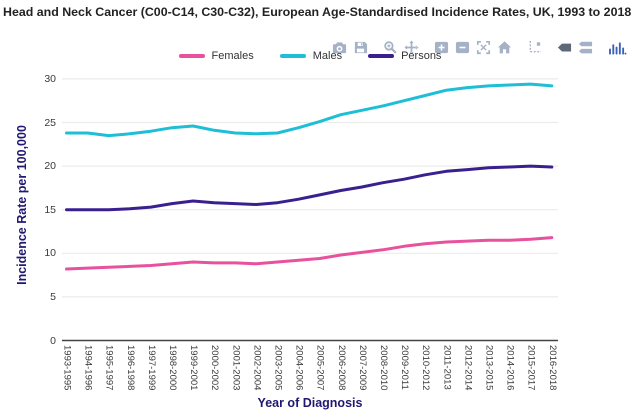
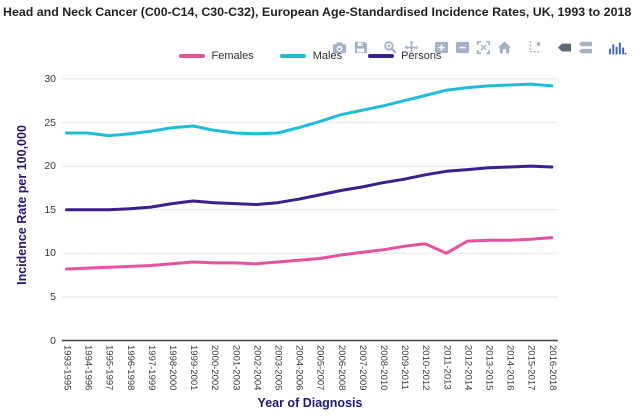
Females/2011-2013: 11 -> 10
